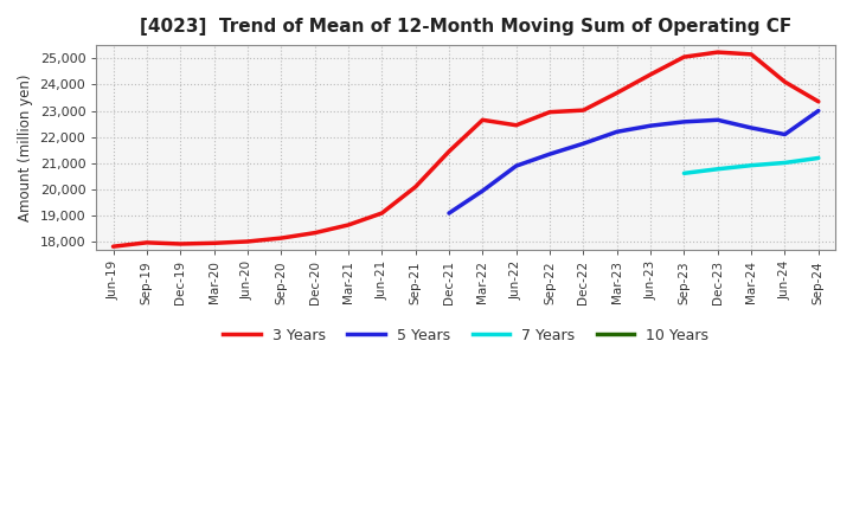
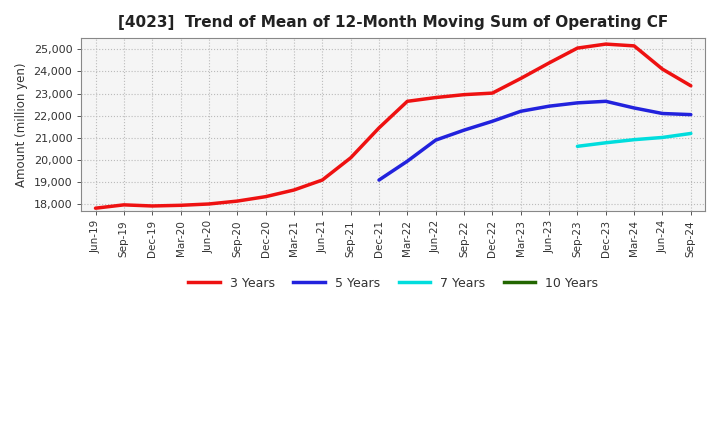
3 Years/Jun-22: 22,450 -> 22,820
5 Years/Sep-24: 23,000 -> 22,050
